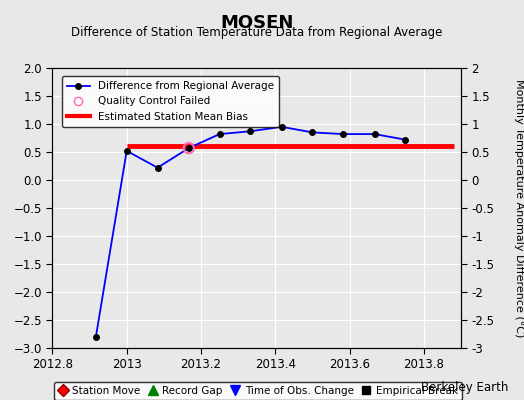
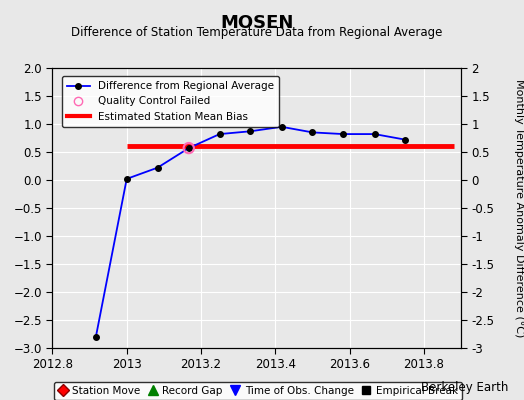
Time of Obs. Change/2013: 0.52 -> 0.02
